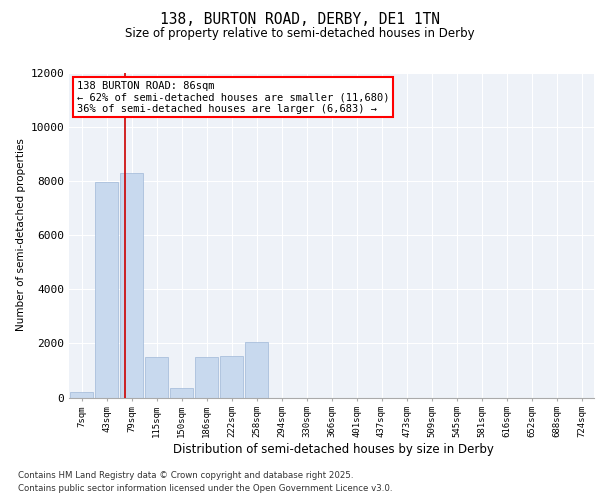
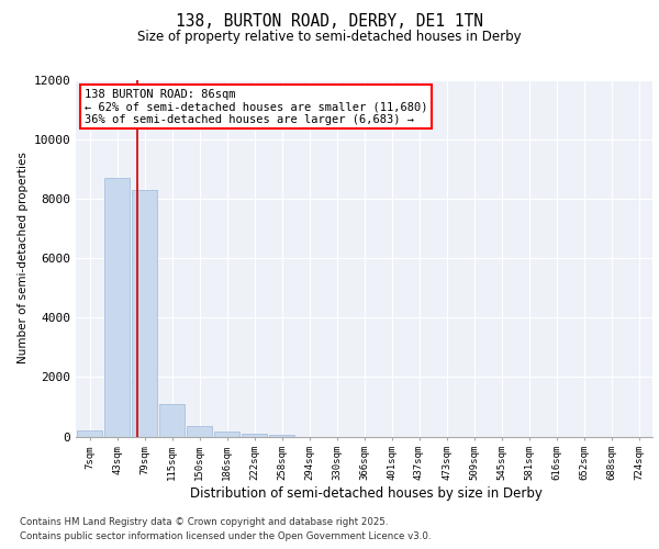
43sqm: 7950 -> 8700
115sqm: 1500 -> 1100
186sqm: 1500 -> 150
222sqm: 1550 -> 100
258sqm: 2050 -> 50
